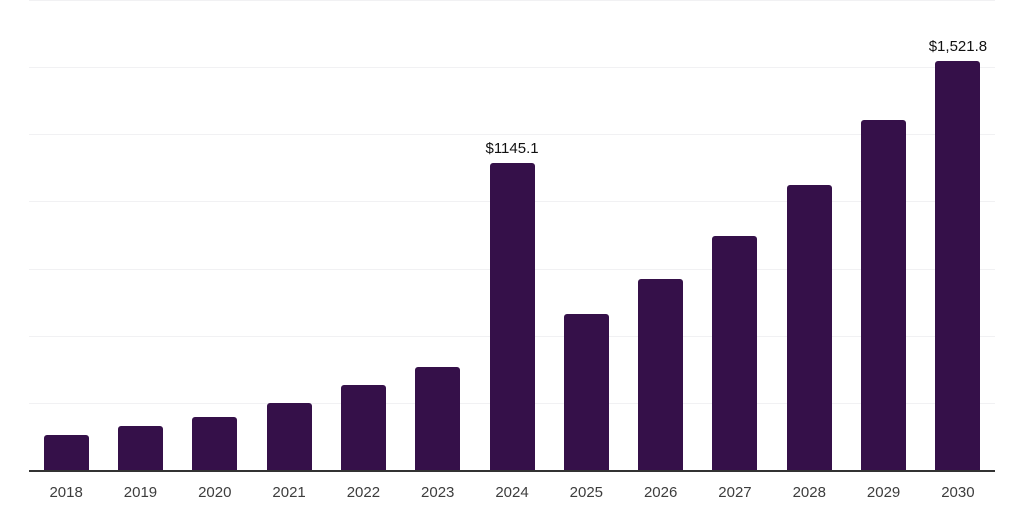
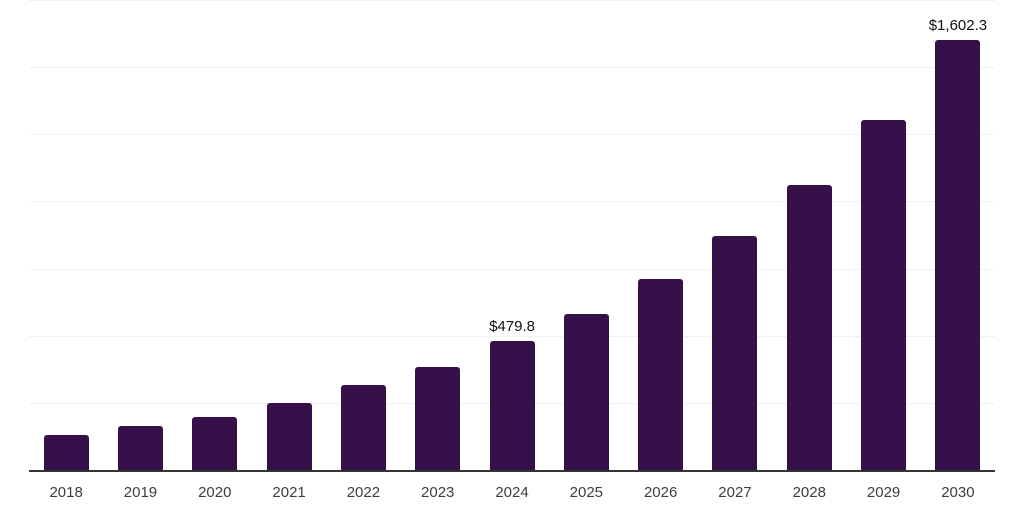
2024: $1145.1 -> $479.8
2030: $1,521.8 -> $1,602.3
